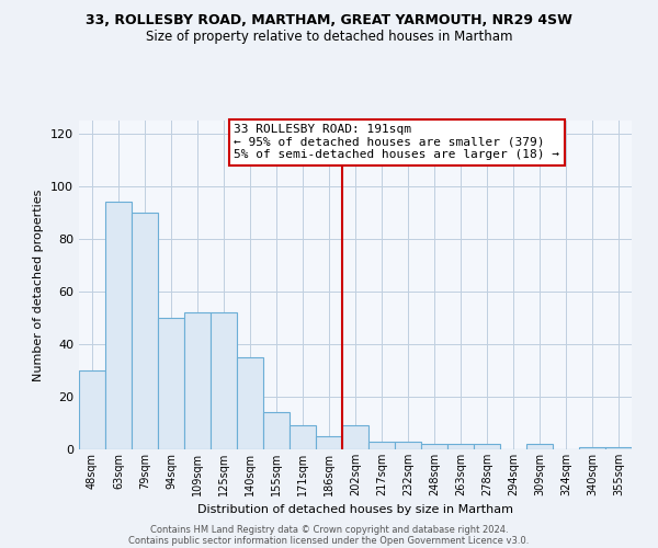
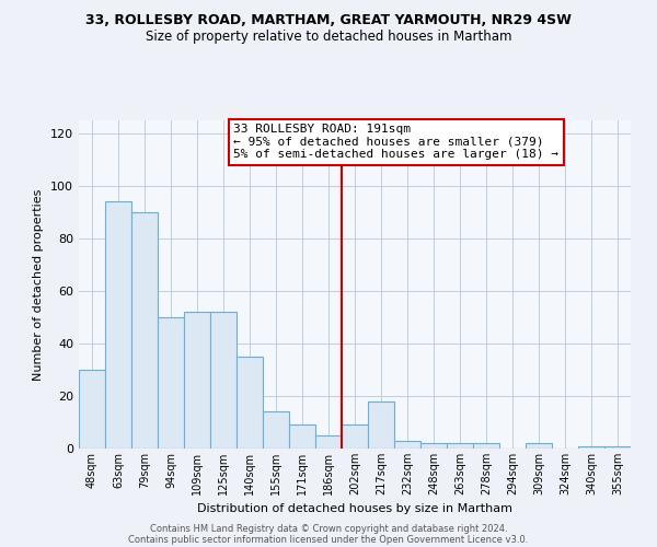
217sqm: 3 -> 18
